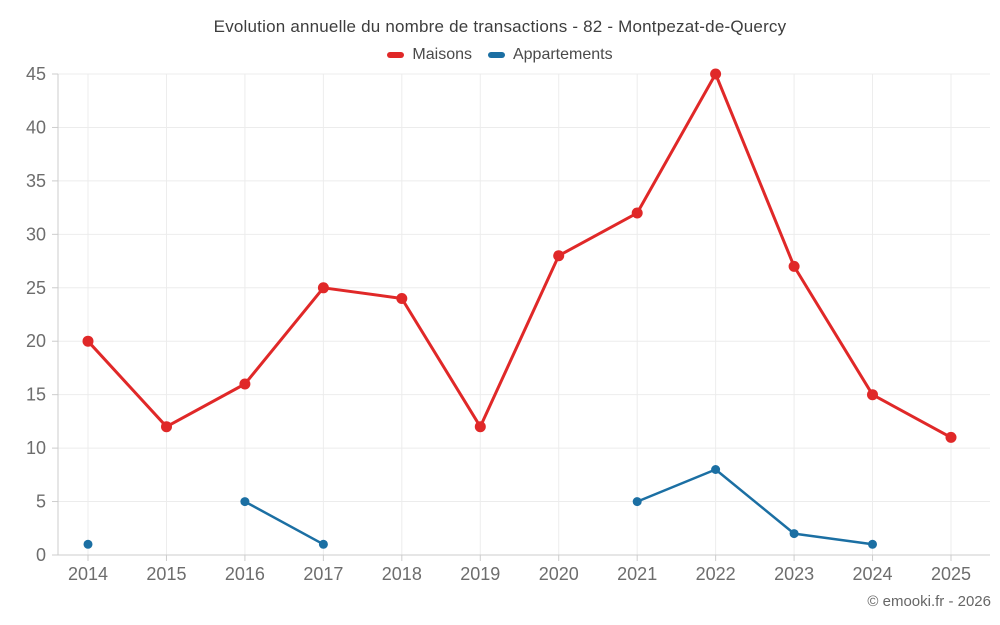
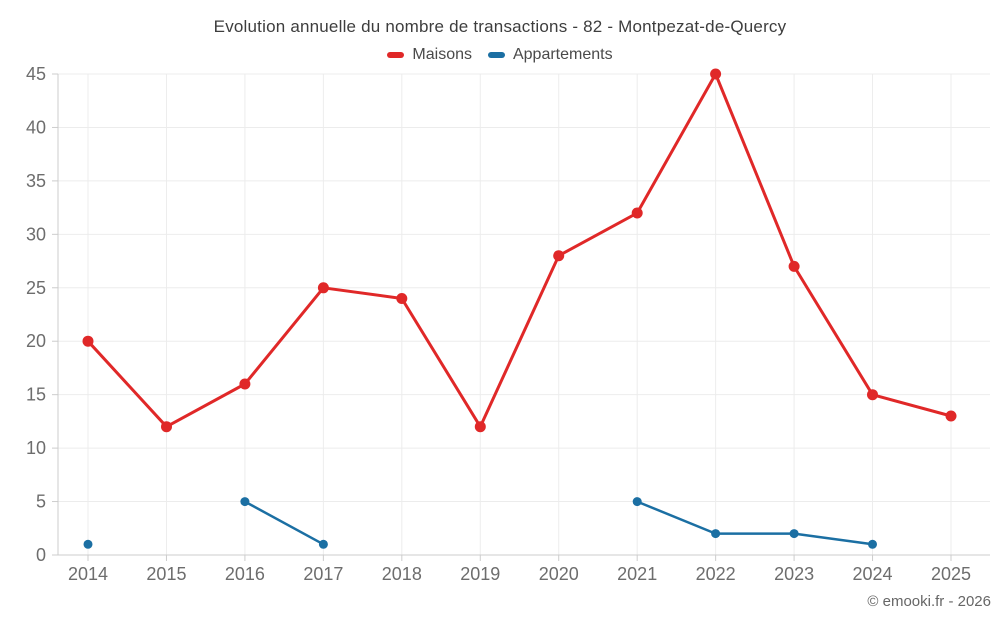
Appartements/2022: 8 -> 2
Maisons/2025: 11 -> 13
